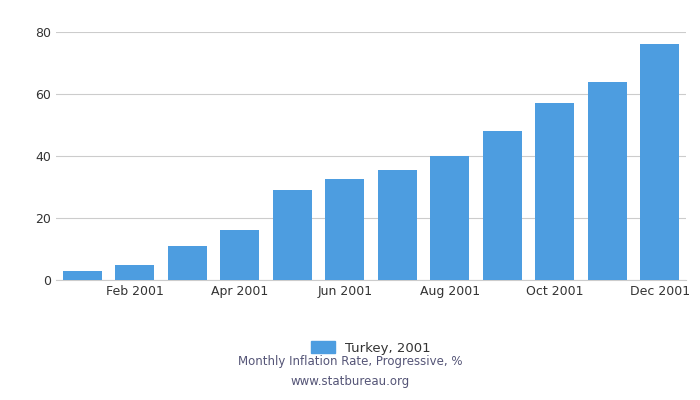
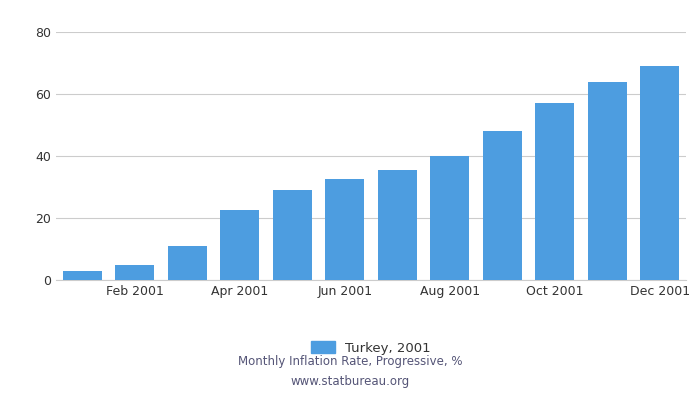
Apr 2001: 16.0 -> 22.5
Dec 2001: 76.0 -> 69.0
